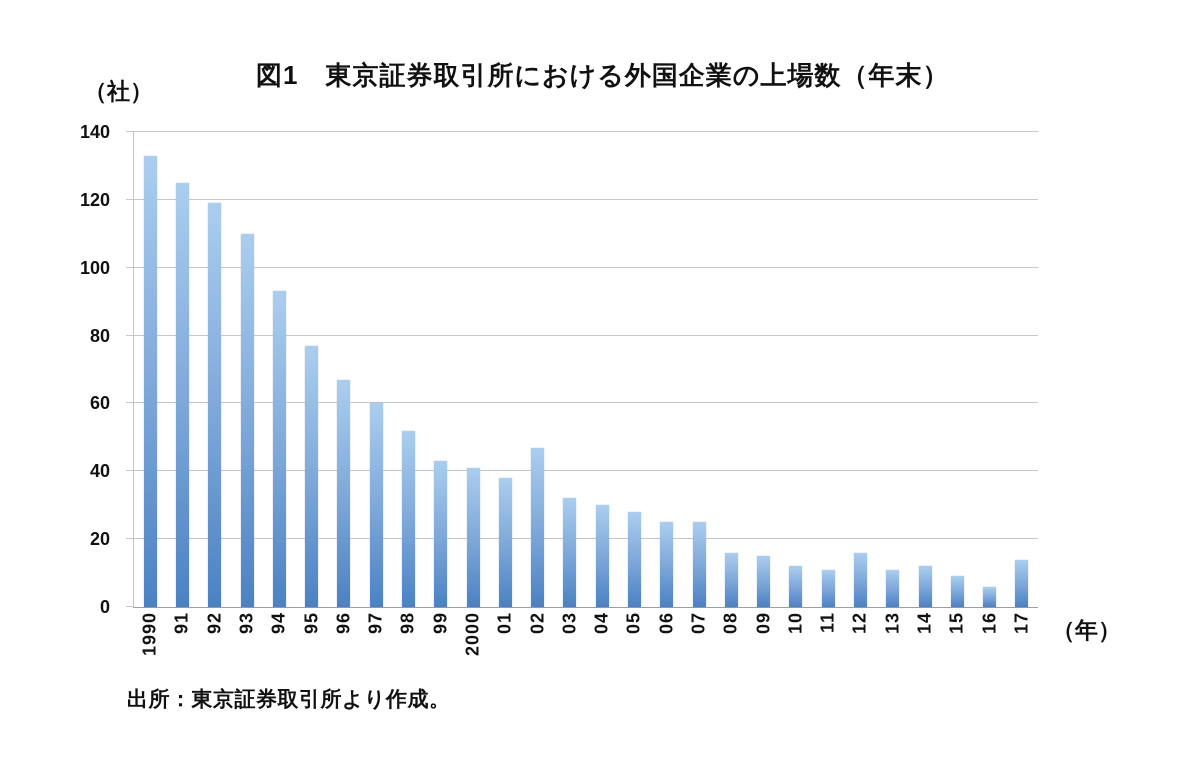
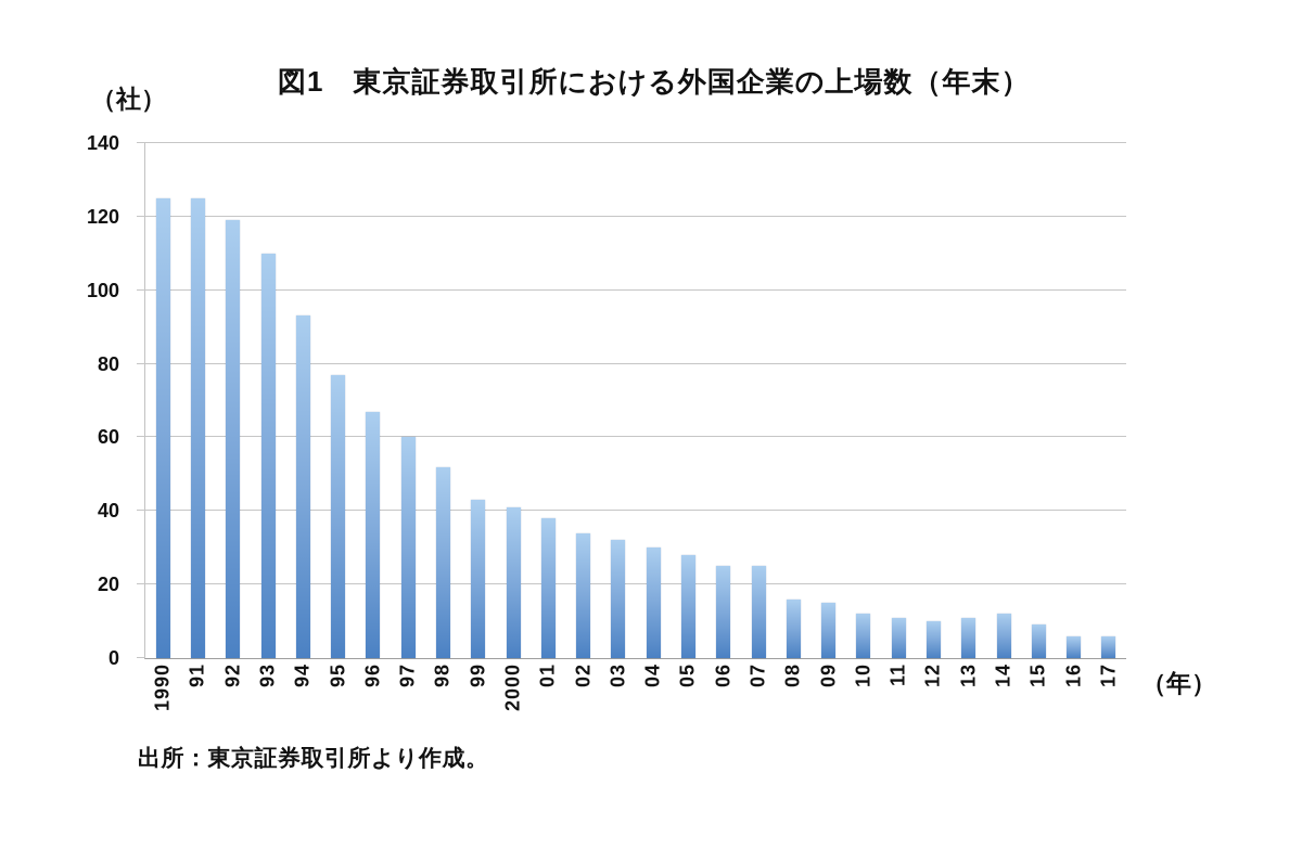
1990: 133 -> 125
02: 47 -> 34
12: 16 -> 10
17: 14 -> 6
